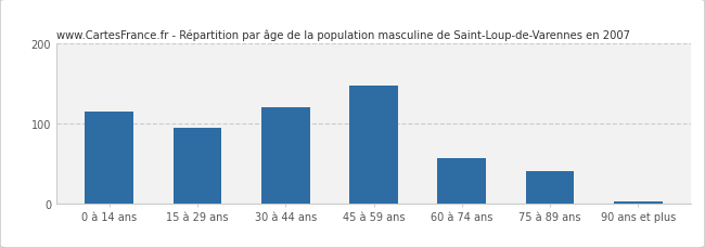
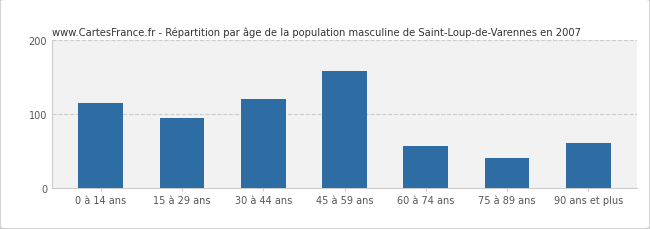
45 à 59 ans: 148 -> 158
90 ans et plus: 2 -> 60
